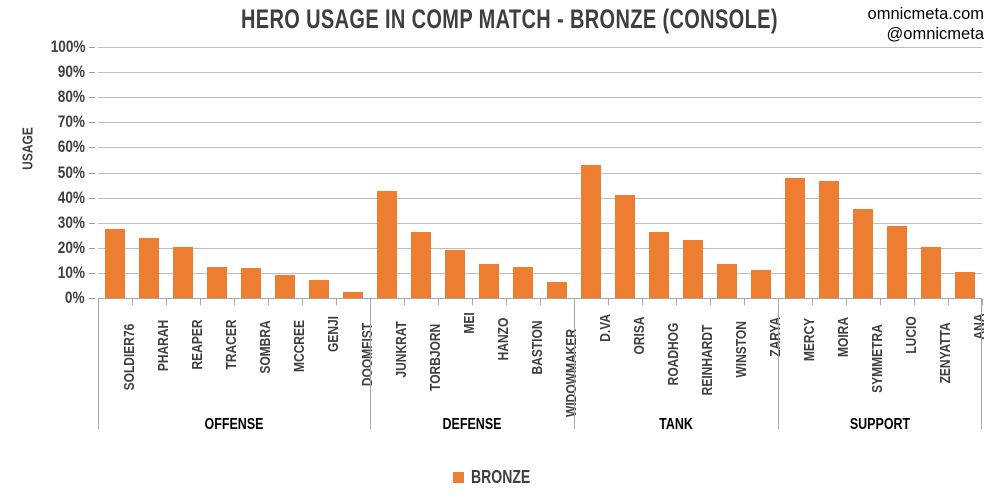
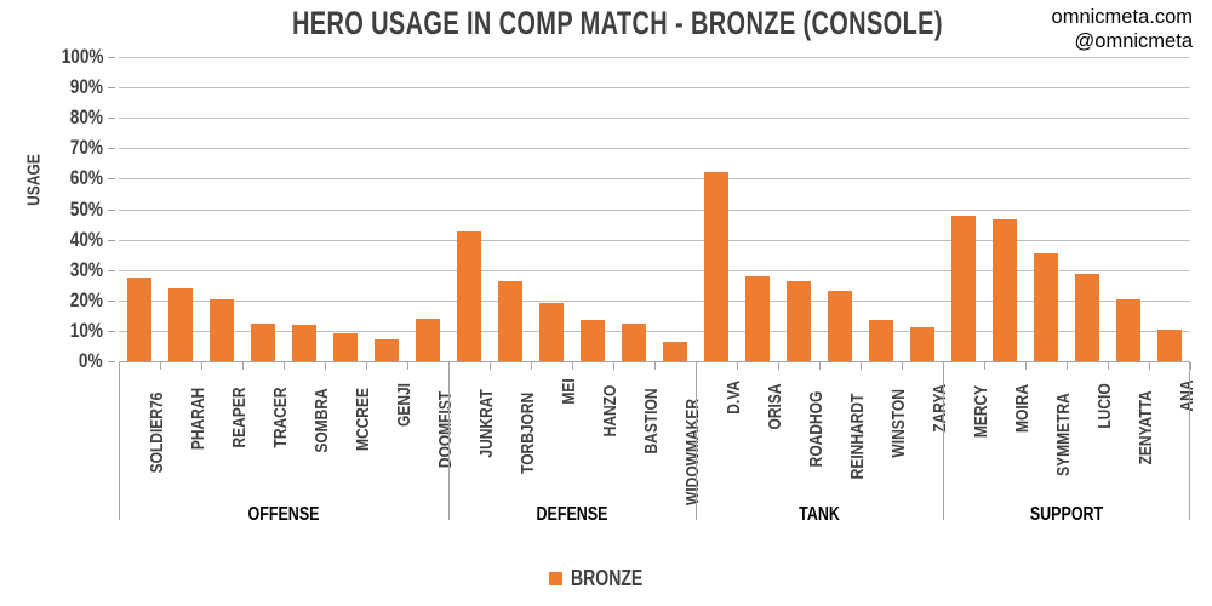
DOOMFIST: 2% -> 14%
D.VA: 53% -> 62%
ORISA: 41% -> 28%
